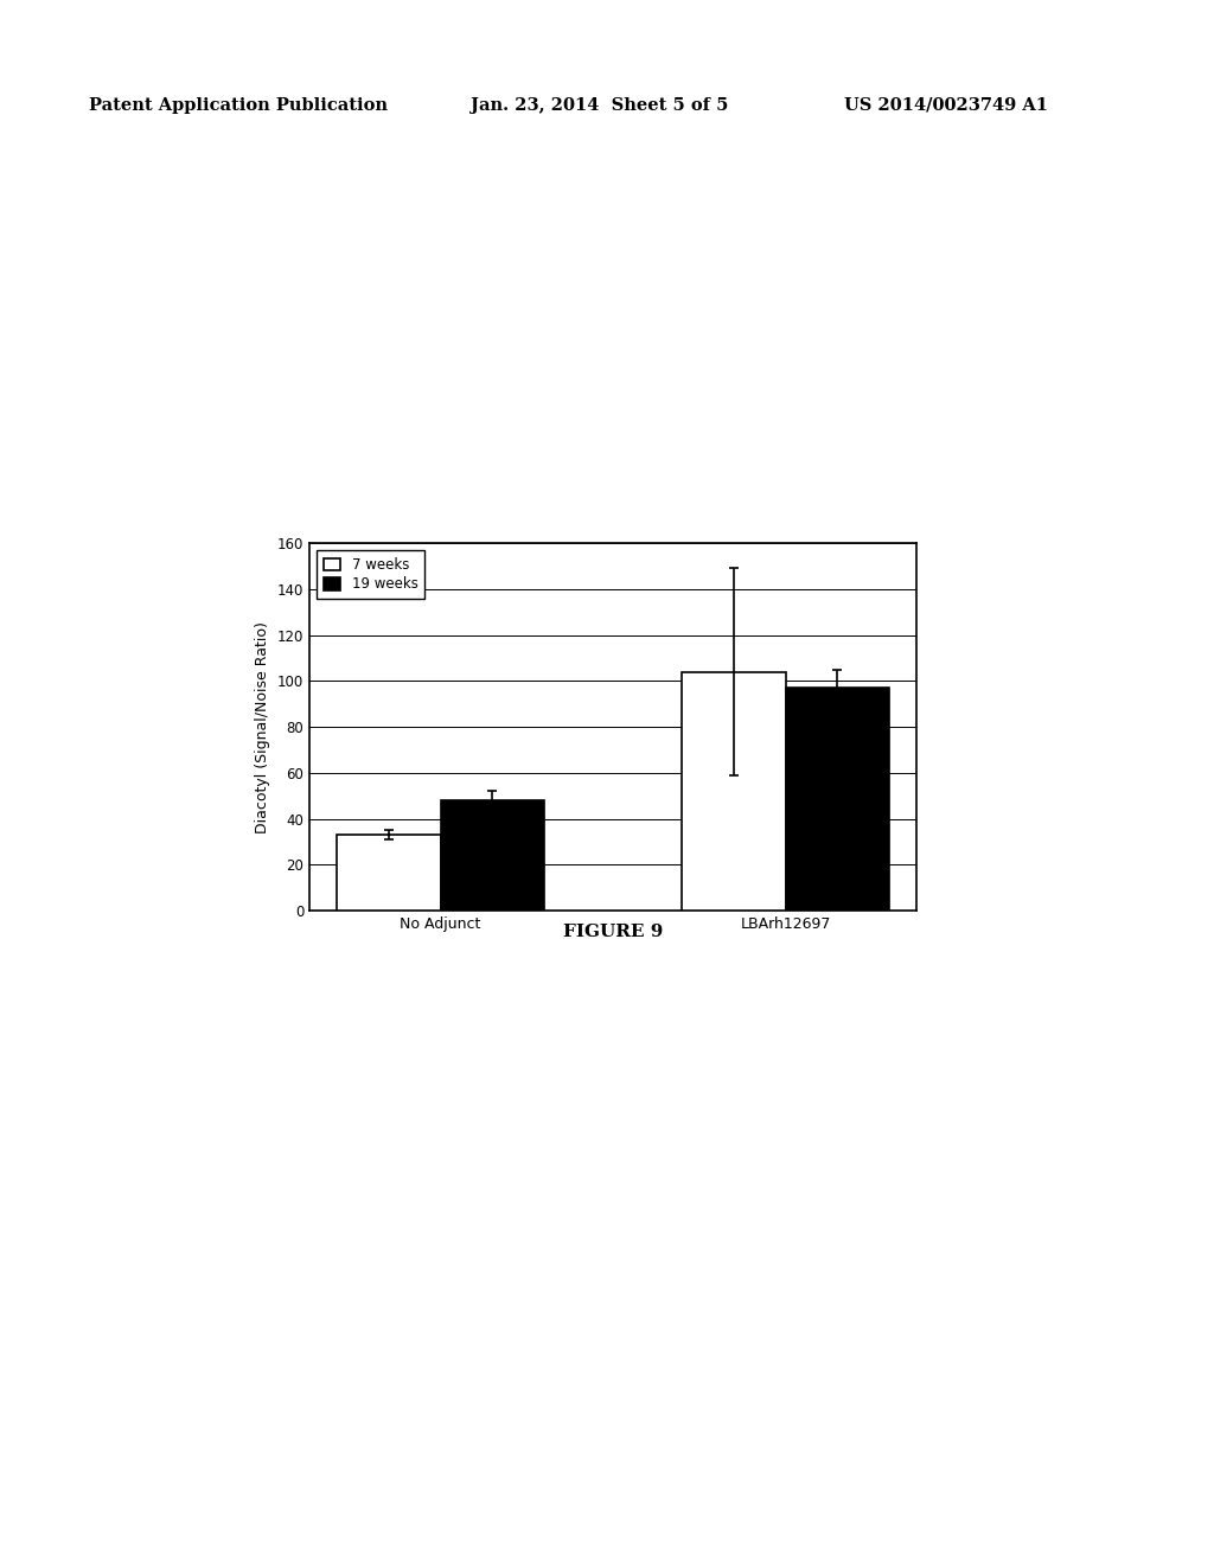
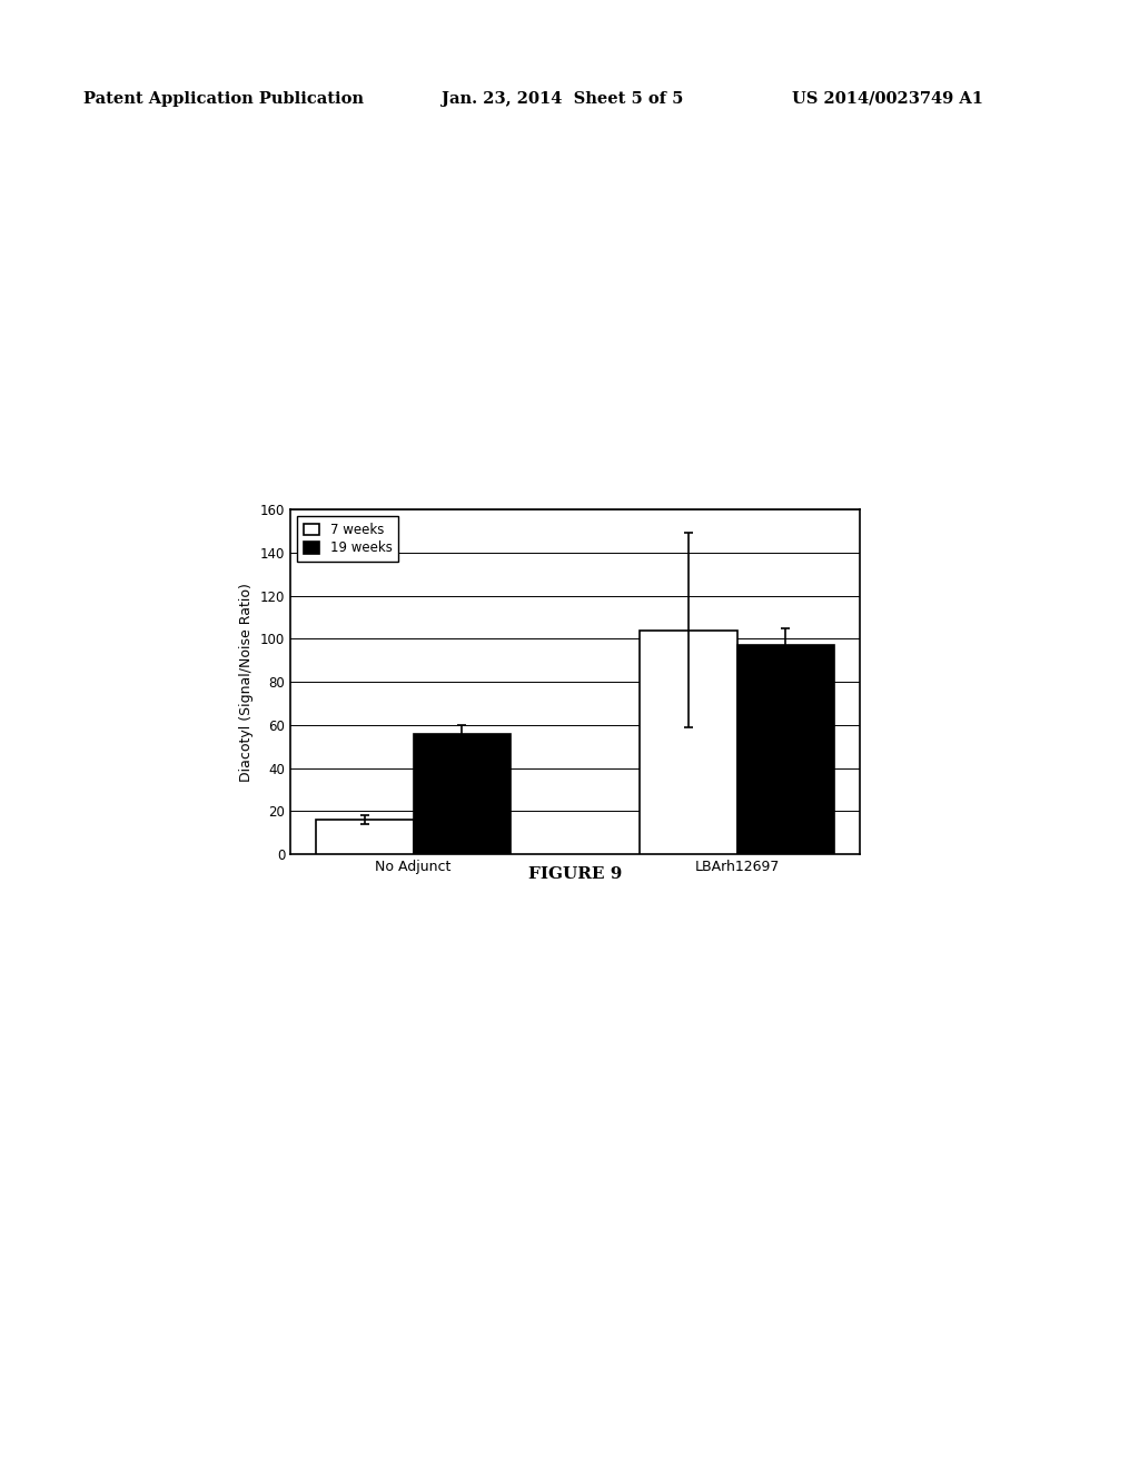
7 weeks/No Adjunct: 33 -> 16
19 weeks/No Adjunct: 48 -> 56
